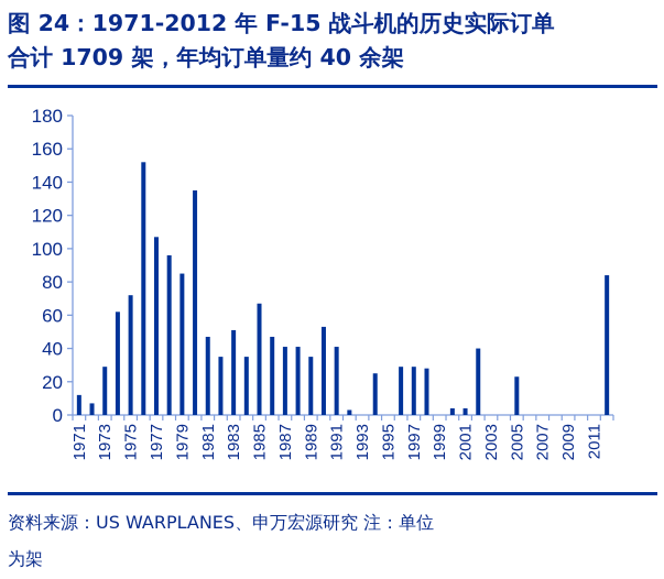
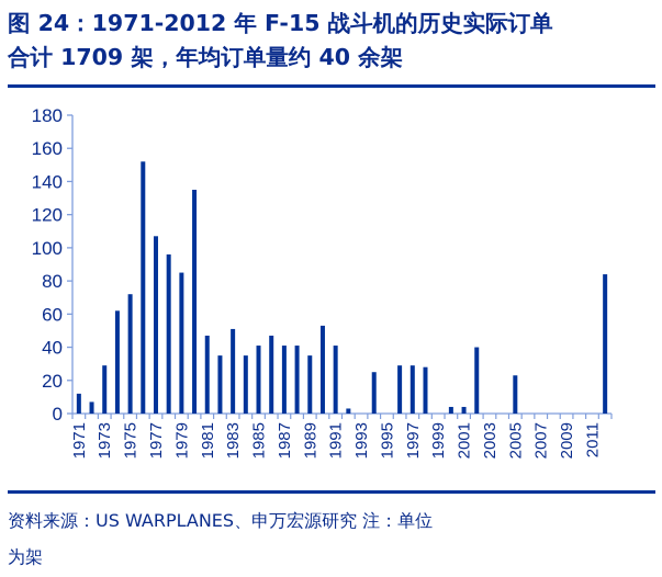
1985: 67 -> 41
